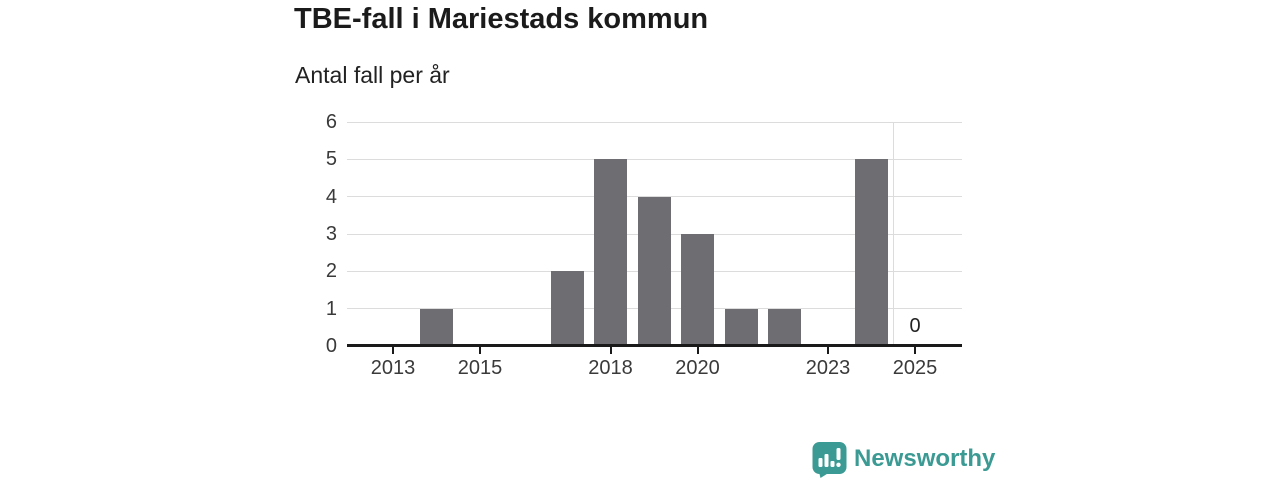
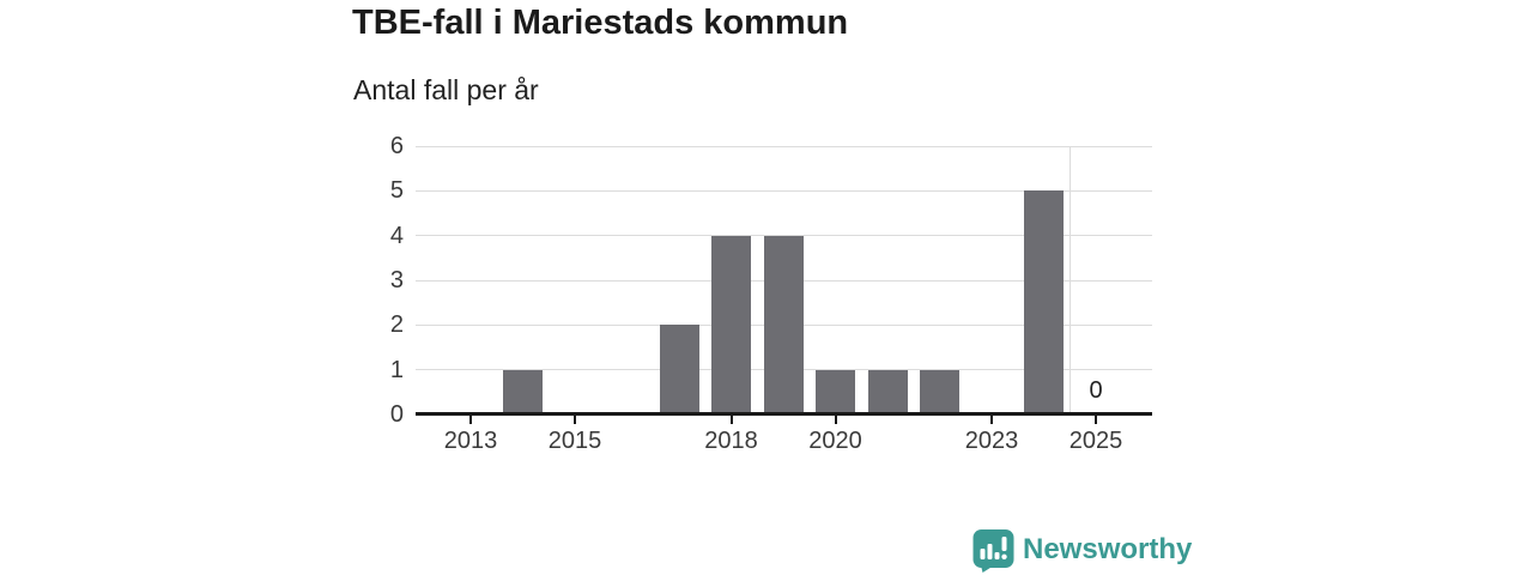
2018: 5 -> 4
2020: 3 -> 1
